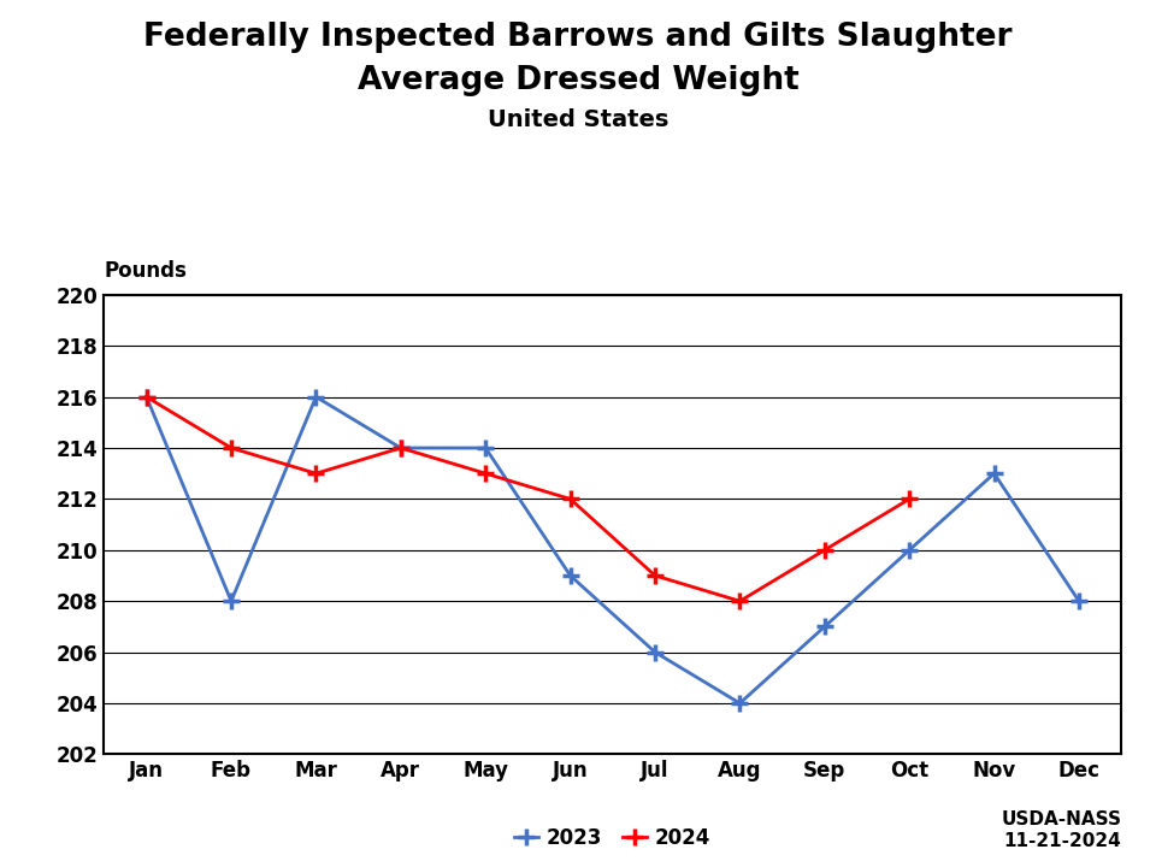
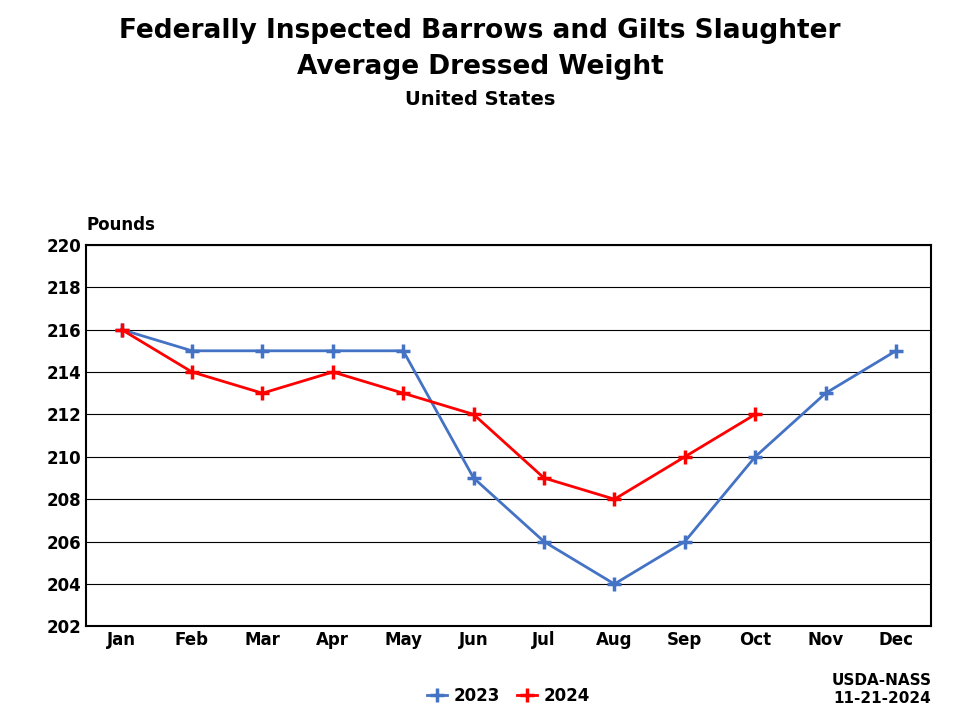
2023/Feb: 208 -> 215
2023/Mar: 216 -> 215
2023/Apr: 214 -> 215
2023/May: 214 -> 215
2023/Sep: 207 -> 206
2023/Dec: 208 -> 215
